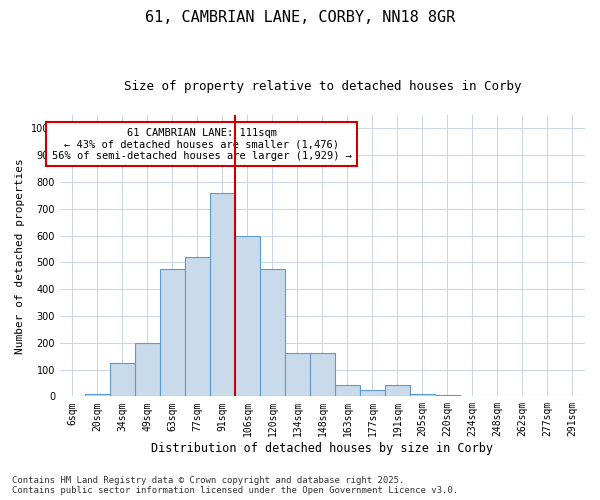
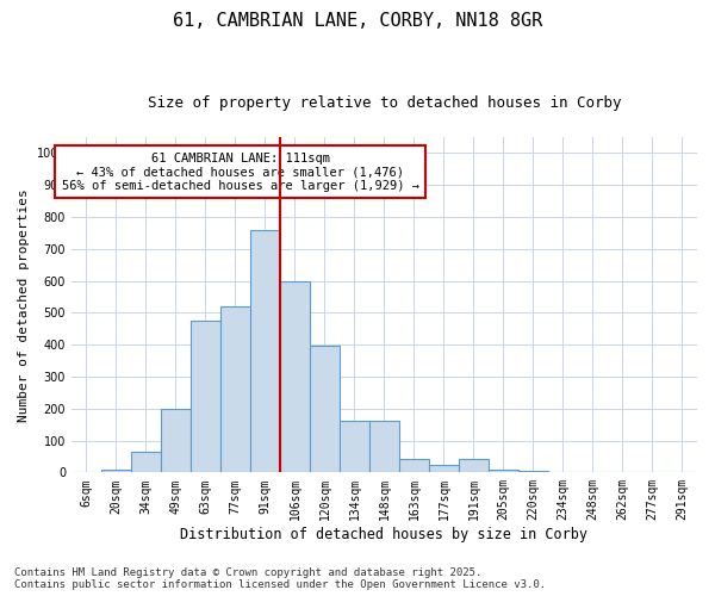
34sqm: 125 -> 63
120sqm: 475 -> 395
